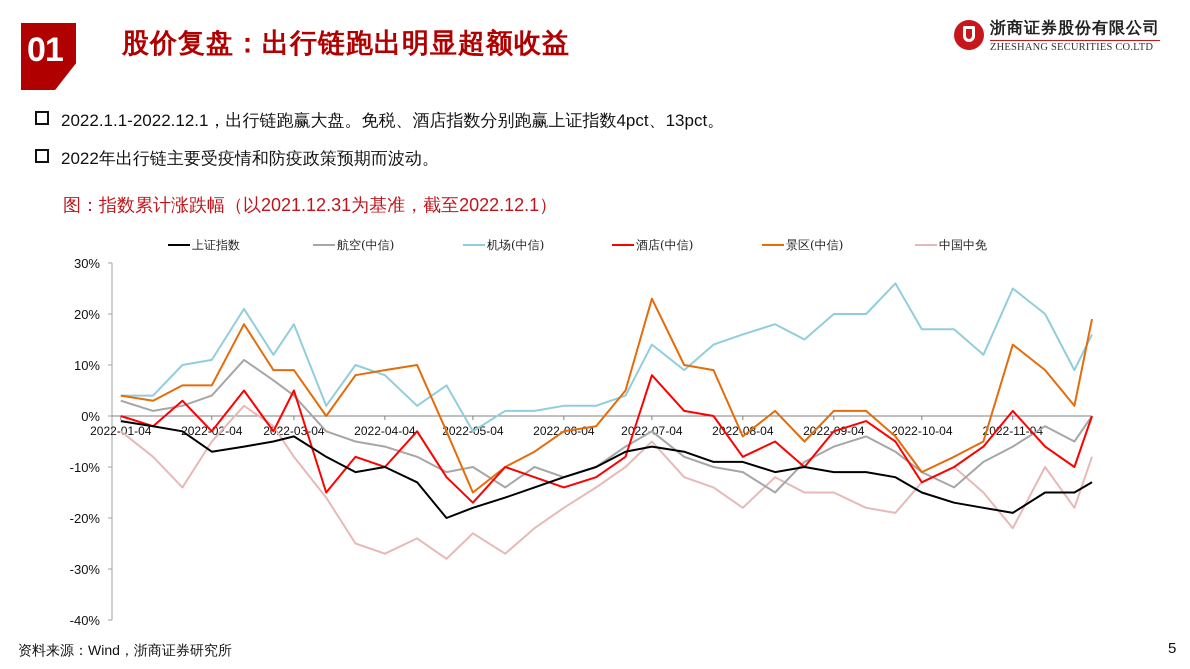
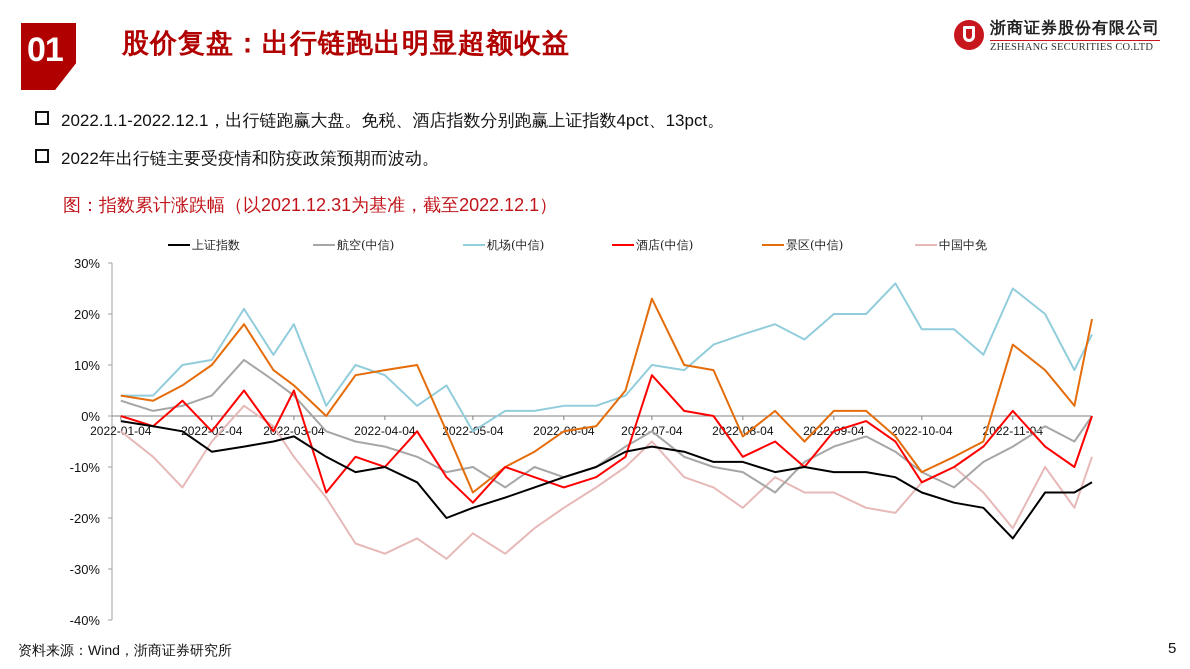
景区(中信)/2022-02-04: 6% -> 10%
景区(中信)/2022-03-04: 9% -> 6%
机场(中信)/2022-07-04: 14% -> 10%
上证指数/2022-11-04: -19% -> -24%
